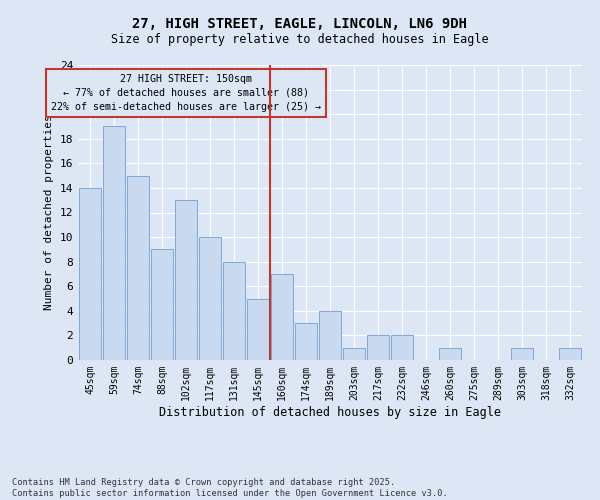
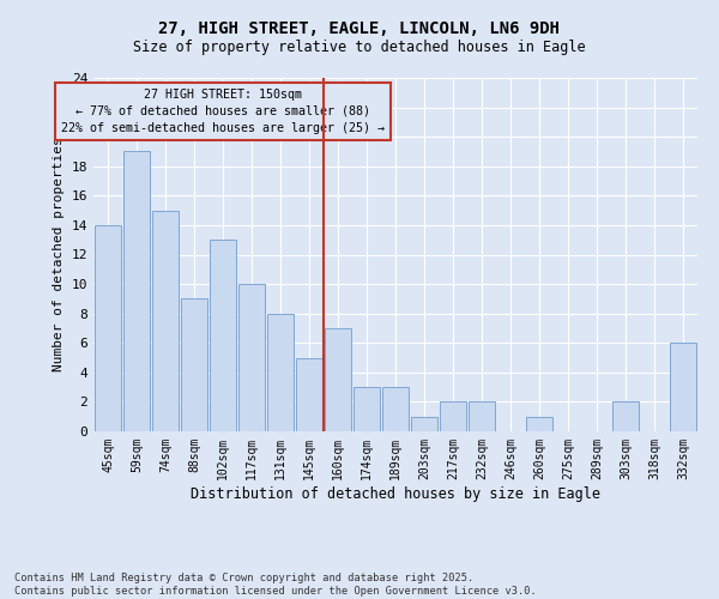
189sqm: 4 -> 3
303sqm: 1 -> 2
332sqm: 1 -> 6
